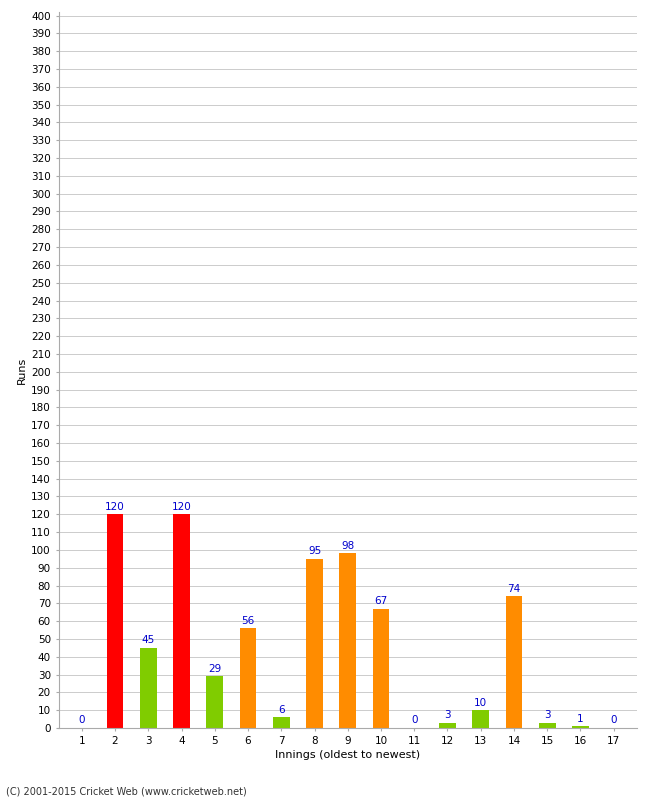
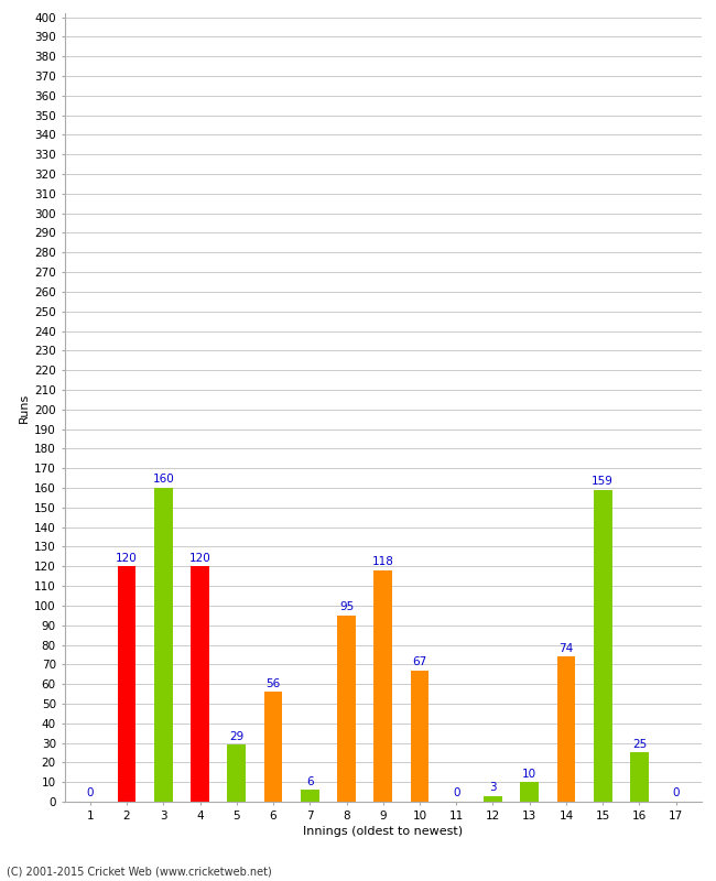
3: 45 -> 160
9: 98 -> 118
15: 3 -> 159
16: 1 -> 25
